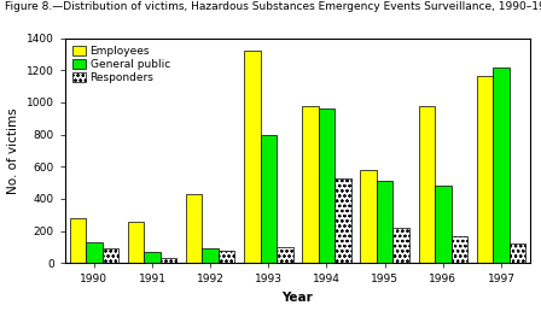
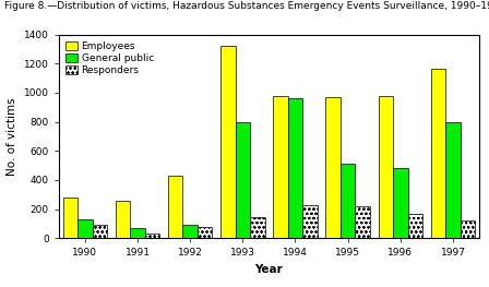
Responders/1993: 100 -> 140
Responders/1994: 530 -> 230
Employees/1995: 580 -> 970
General public/1997: 1220 -> 800
